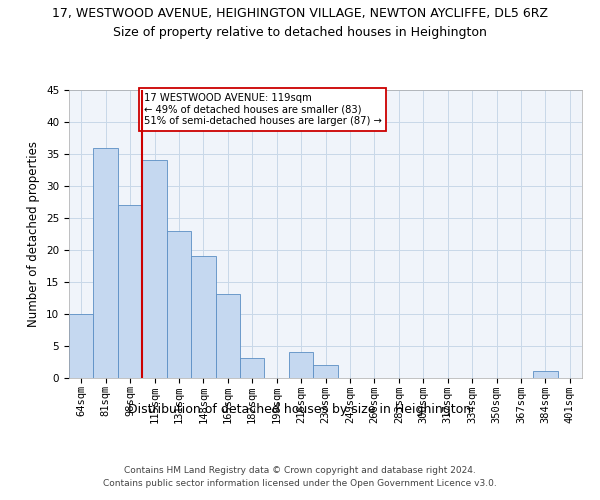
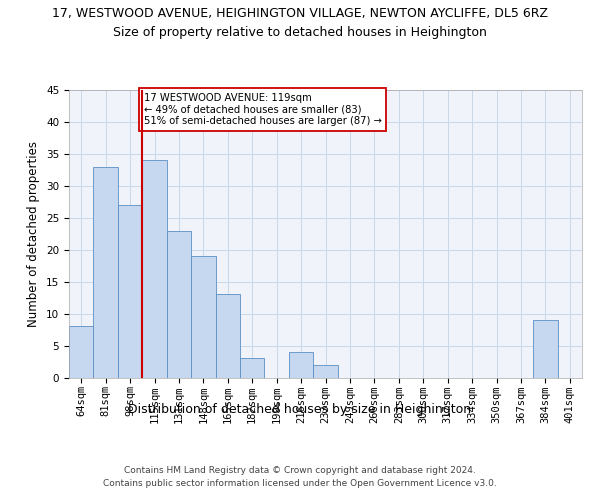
64sqm: 10 -> 8
81sqm: 36 -> 33
384sqm: 1 -> 9
